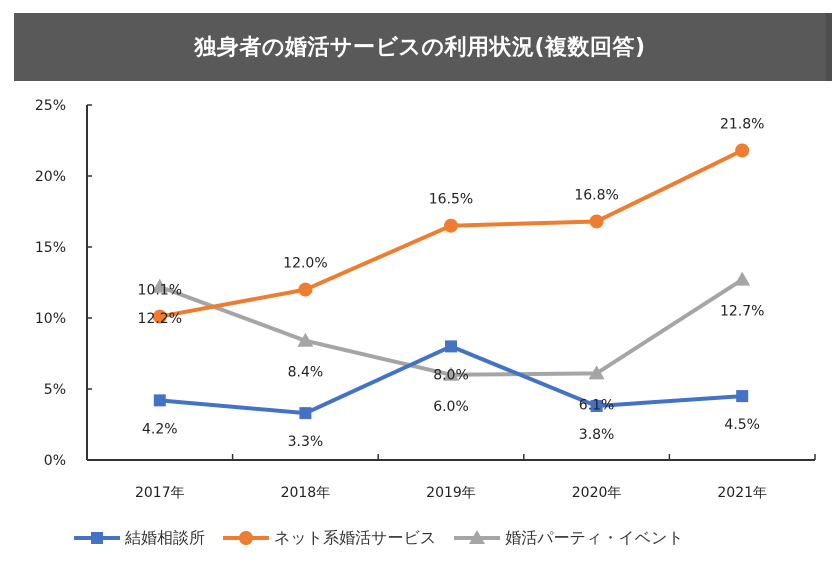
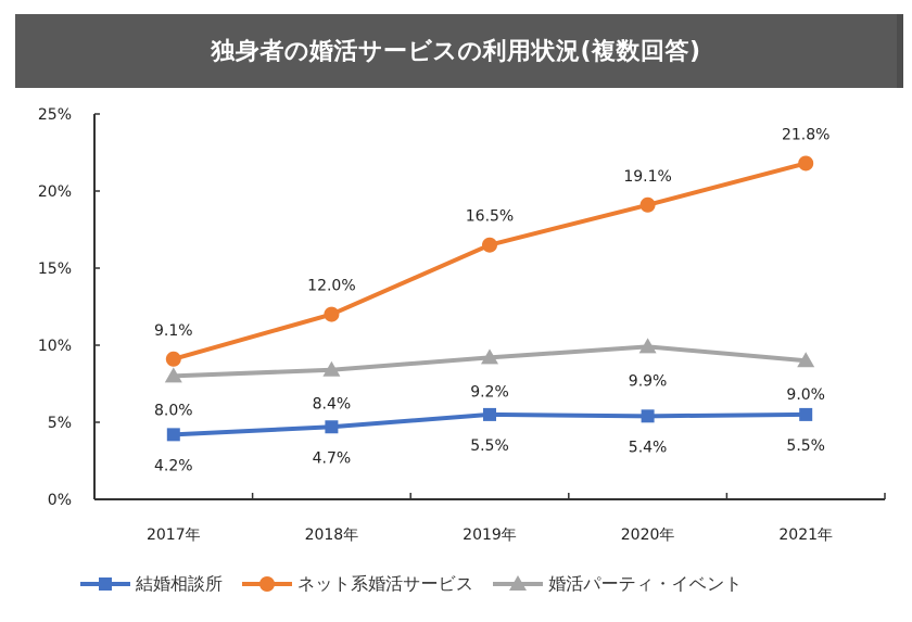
ネット系婚活サービス/2017年: 10.1% -> 9.1%
婚活パーティ・イベント/2017年: 12.2% -> 8.0%
結婚相談所/2018年: 3.3% -> 4.7%
結婚相談所/2019年: 8.0% -> 5.5%
婚活パーティ・イベント/2019年: 6.0% -> 9.2%
結婚相談所/2020年: 3.8% -> 5.4%
ネット系婚活サービス/2020年: 16.8% -> 19.1%
婚活パーティ・イベント/2020年: 6.1% -> 9.9%
結婚相談所/2021年: 4.5% -> 5.5%
婚活パーティ・イベント/2021年: 12.7% -> 9.0%
